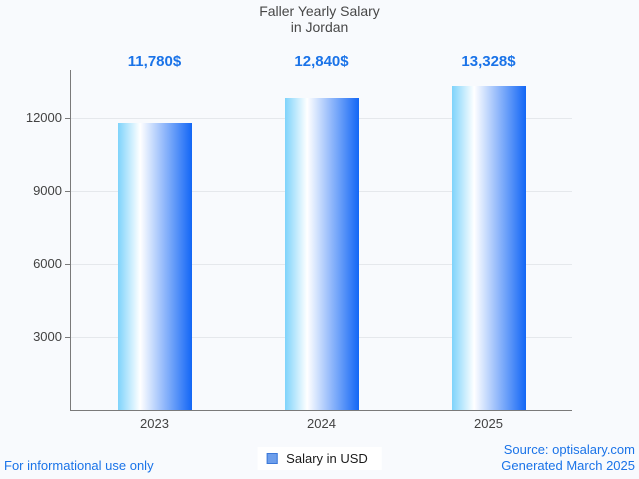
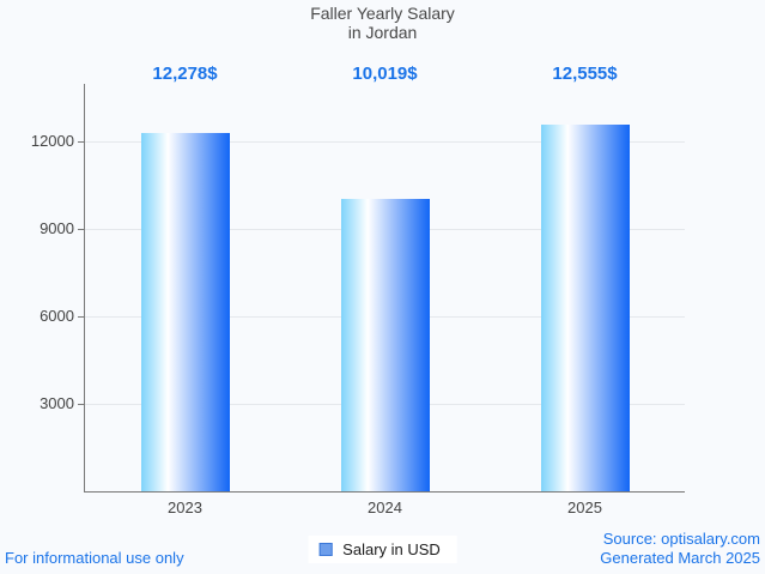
2023: 11,780 -> 12,278
2024: 12,840 -> 10,019
2025: 13,328 -> 12,555
